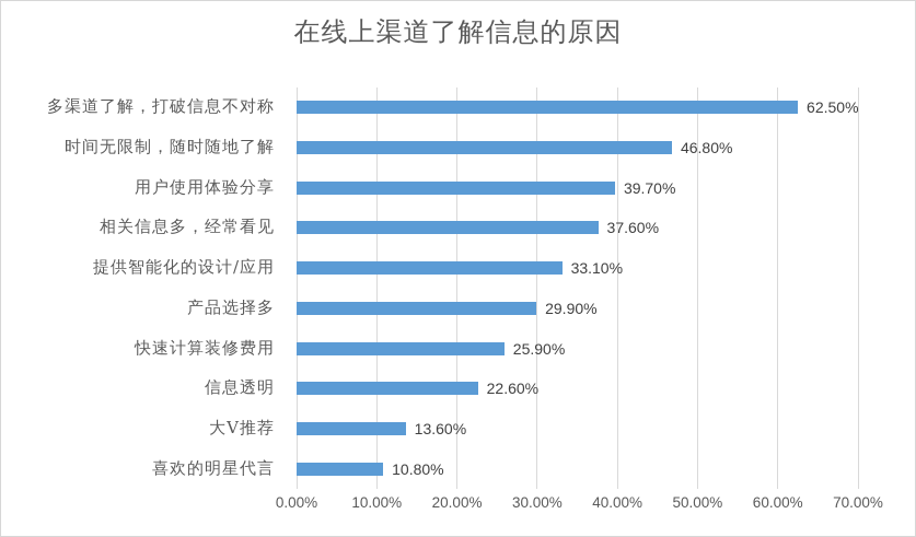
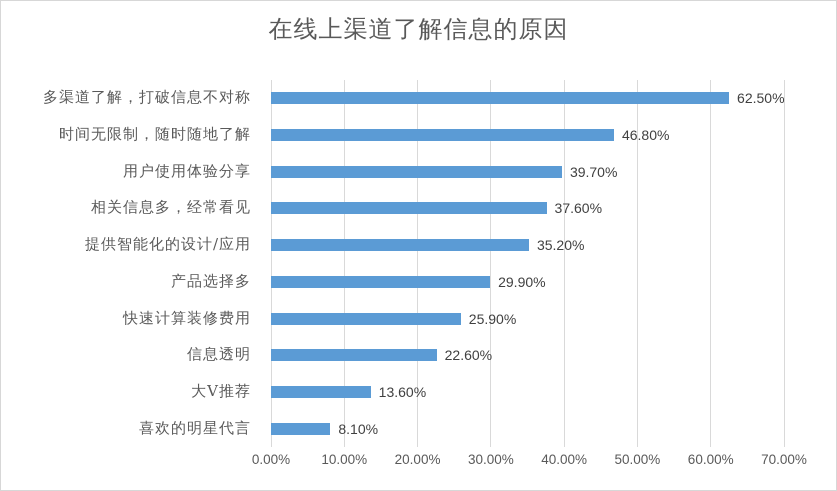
提供智能化的设计/应用: 33.10% -> 35.20%
喜欢的明星代言: 10.80% -> 8.10%
